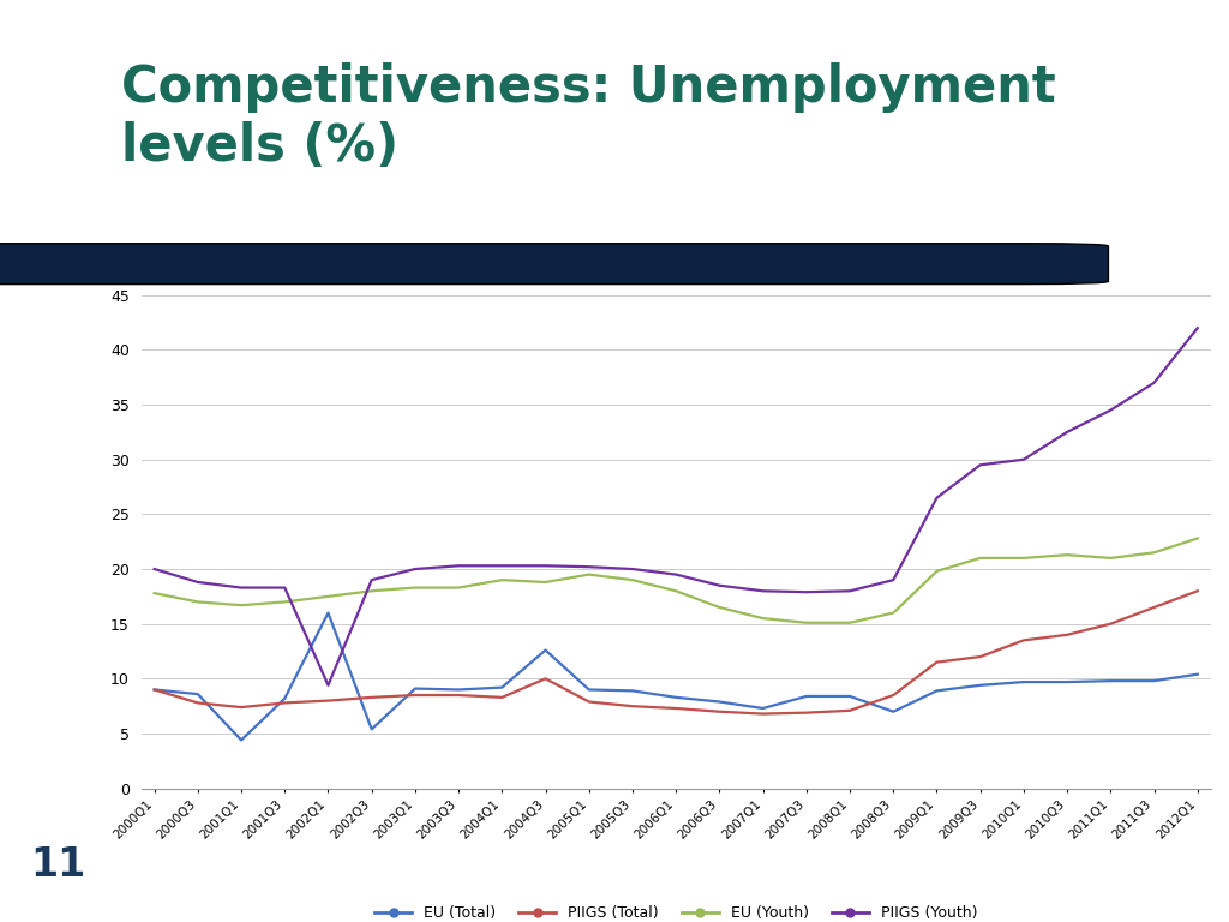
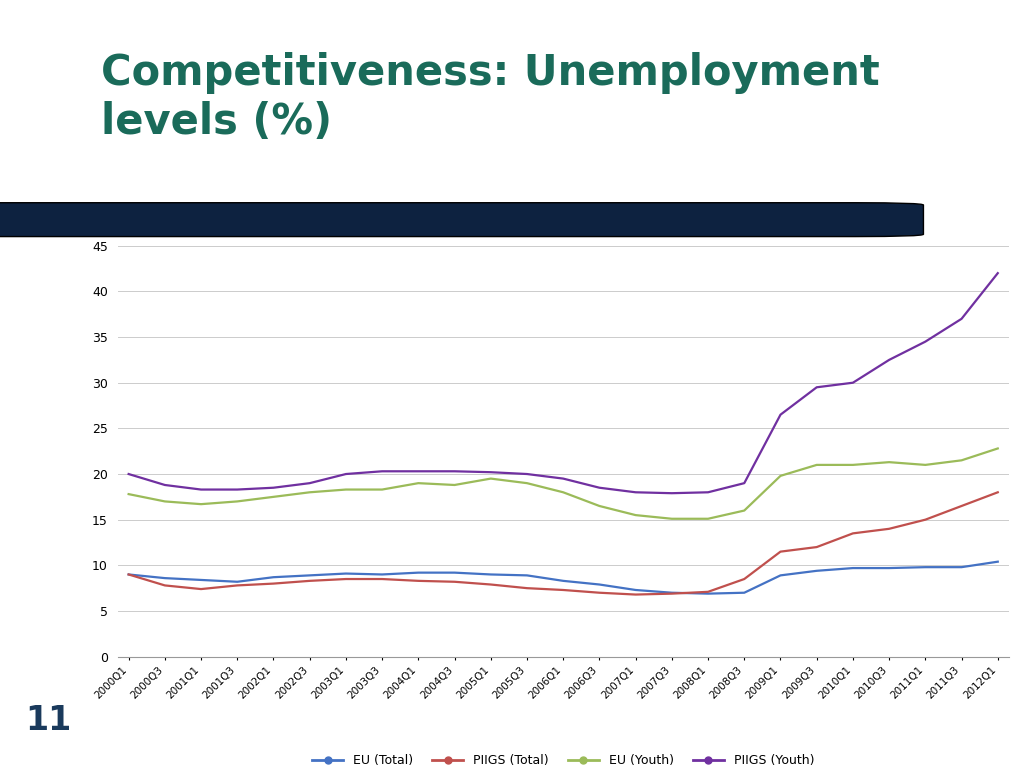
EU (Total)/2001Q1: 4.4 -> 8.4
EU (Total)/2002Q1: 16.0 -> 8.7
PIIGS (Youth)/2002Q1: 9.4 -> 18.5
EU (Total)/2002Q3: 5.4 -> 8.9
EU (Total)/2004Q3: 12.6 -> 9.2
PIIGS (Total)/2004Q3: 10.0 -> 8.2
EU (Total)/2007Q3: 8.4 -> 7.0
EU (Total)/2008Q1: 8.4 -> 6.9
